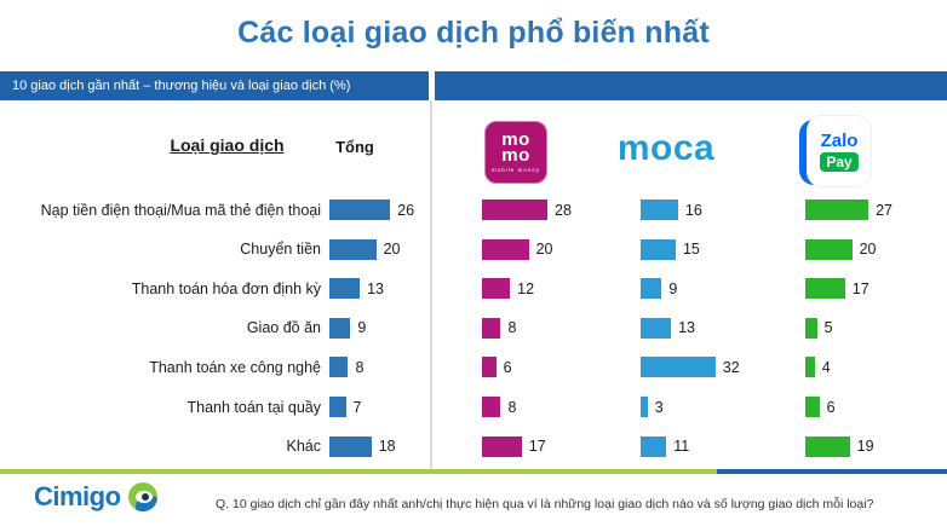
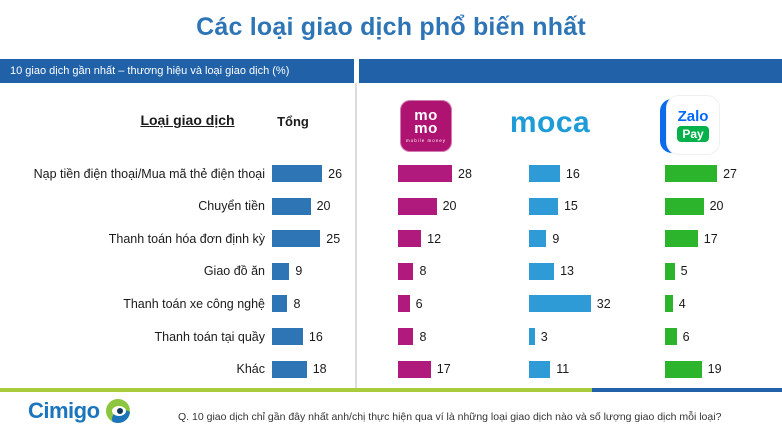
Tổng/Thanh toán hóa đơn định kỳ: 13 -> 25
Tổng/Thanh toán tại quầy: 7 -> 16
